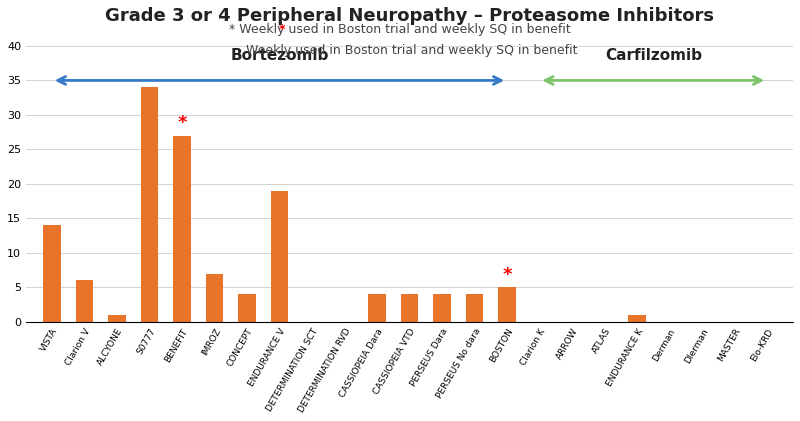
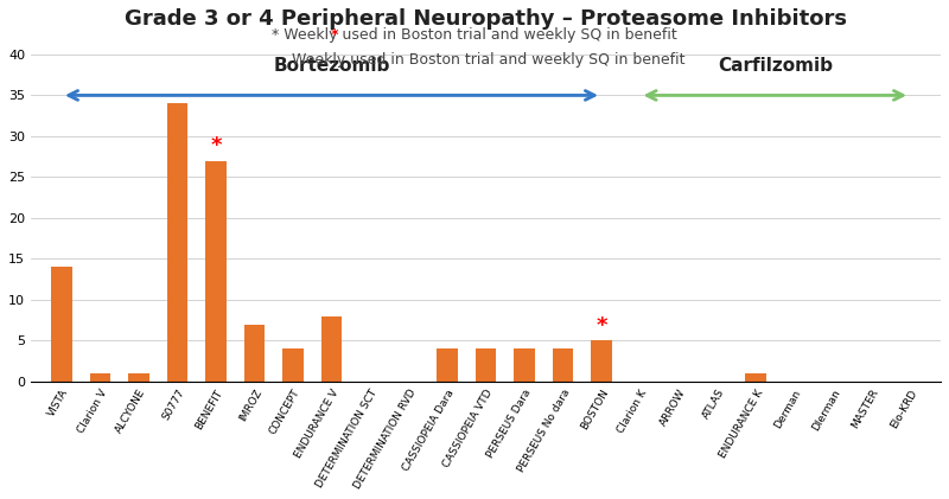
Clarion V: 6 -> 1
ENDURANCE V: 19 -> 8
